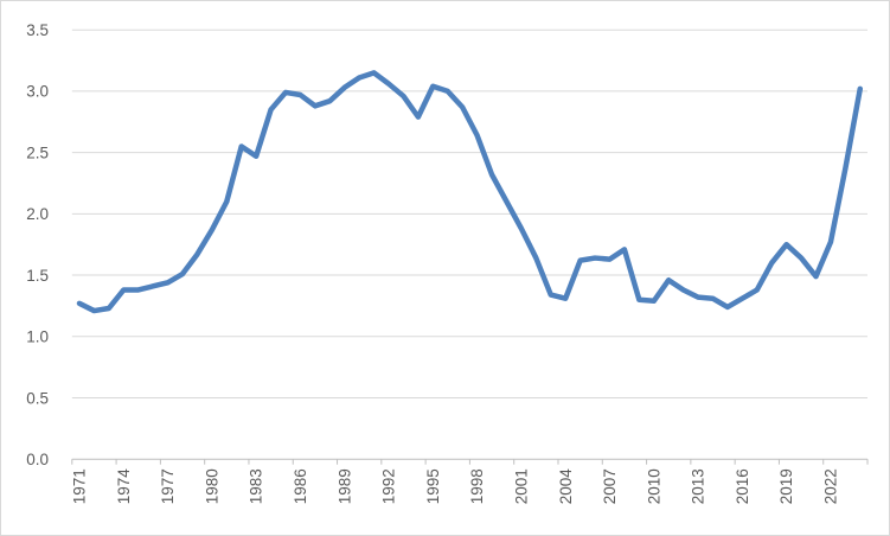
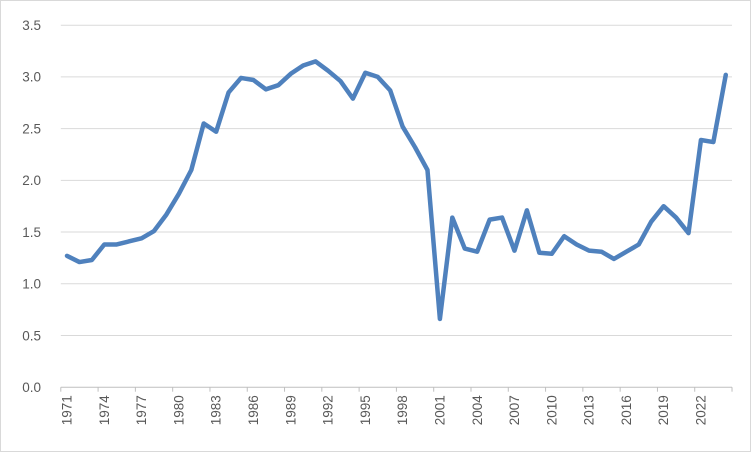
1998: 2.64 -> 2.52
2001: 1.88 -> 0.66
2007: 1.63 -> 1.32
2022: 1.77 -> 2.39
